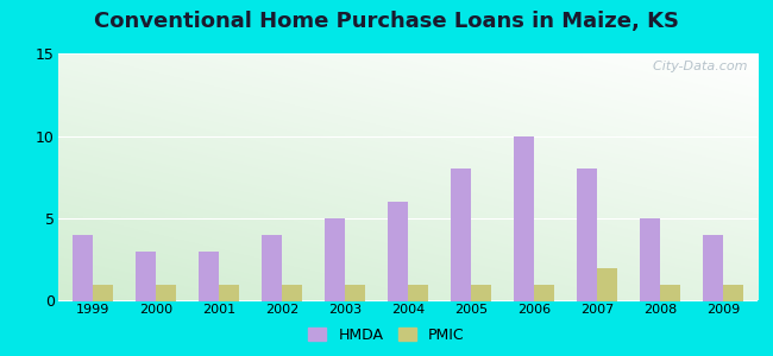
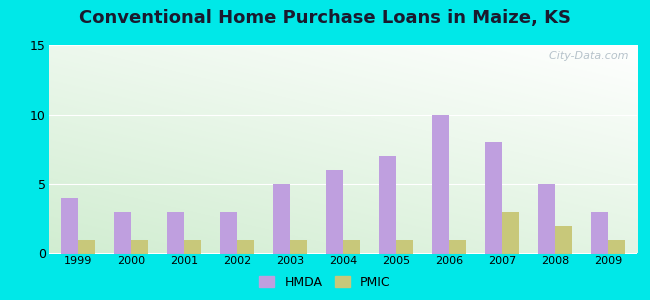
HMDA/2002: 4 -> 3
HMDA/2005: 8 -> 7
PMIC/2007: 2 -> 3
PMIC/2008: 1 -> 2
HMDA/2009: 4 -> 3
